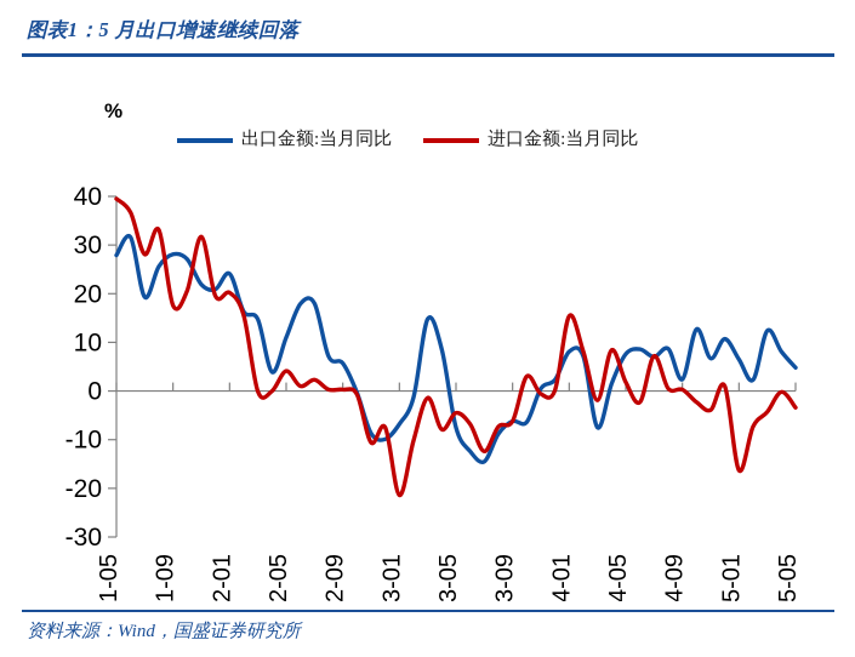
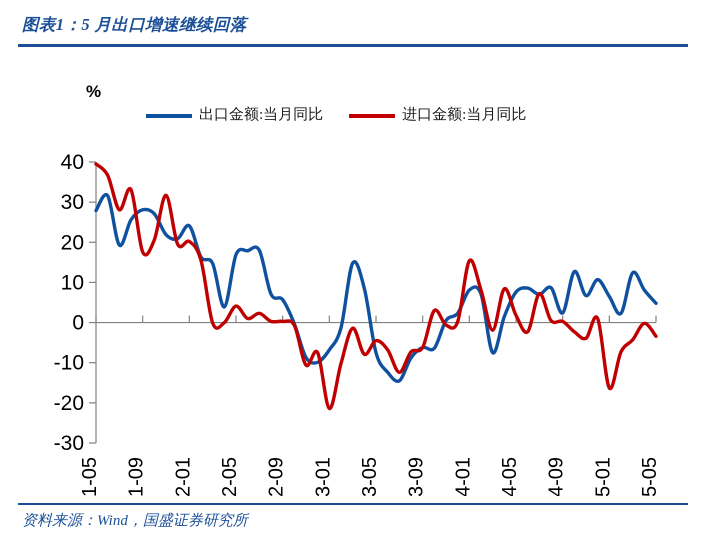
出口金额:当月同比/22-05: 11 -> 17
